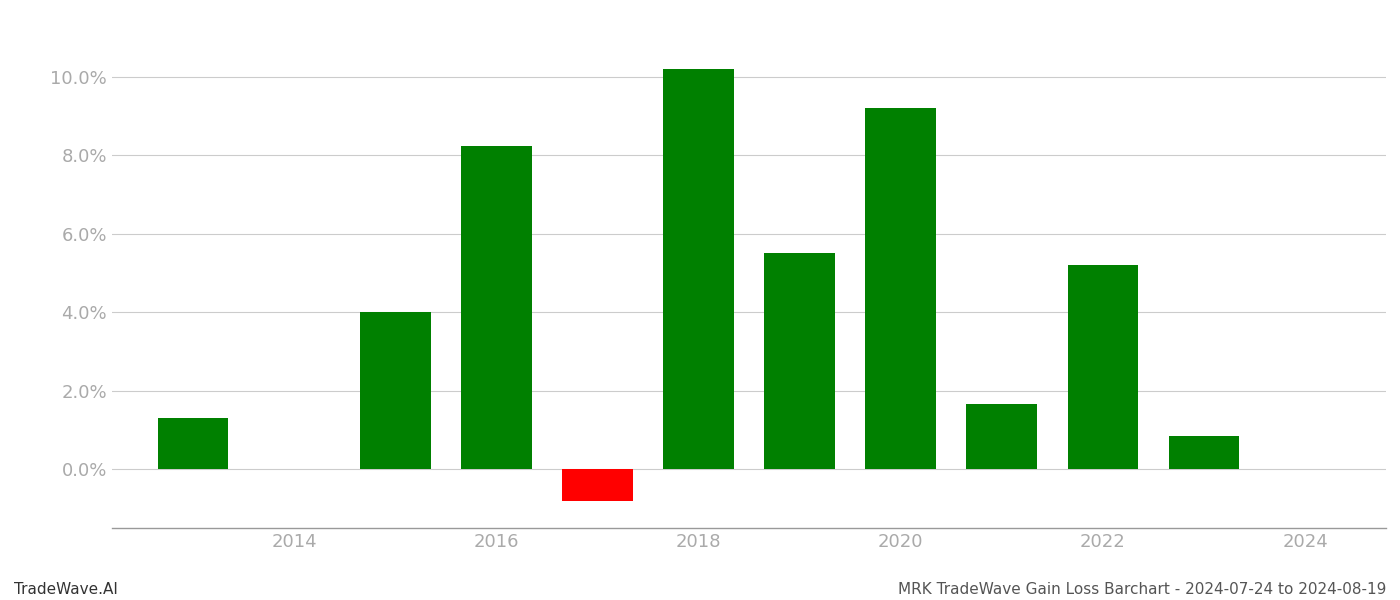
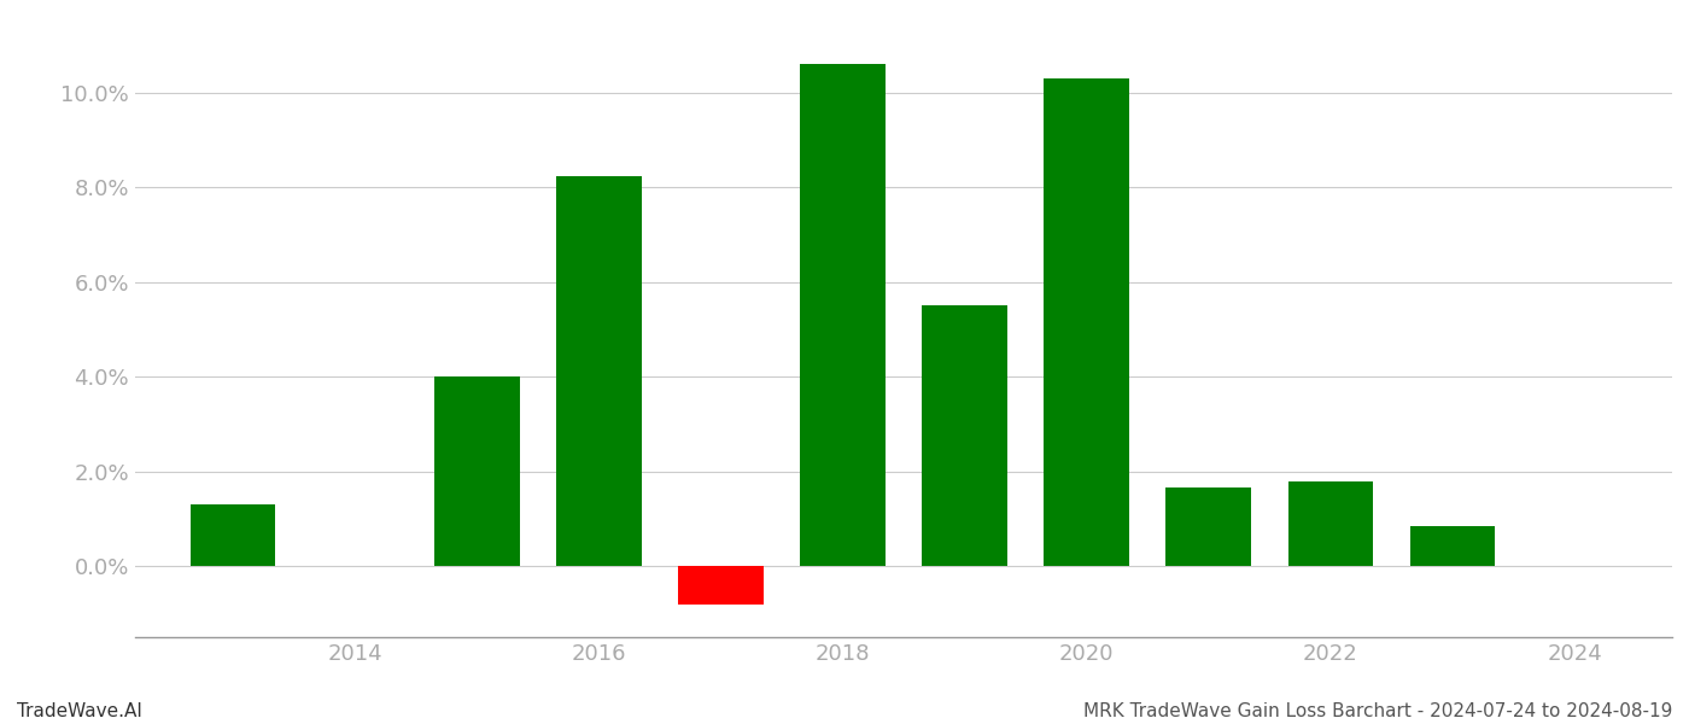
2018: 10.20% -> 10.60%
2020: 9.20% -> 10.30%
2022: 5.20% -> 1.80%
